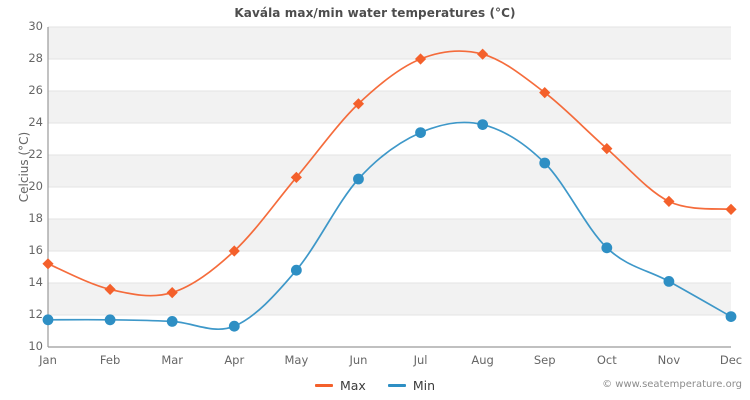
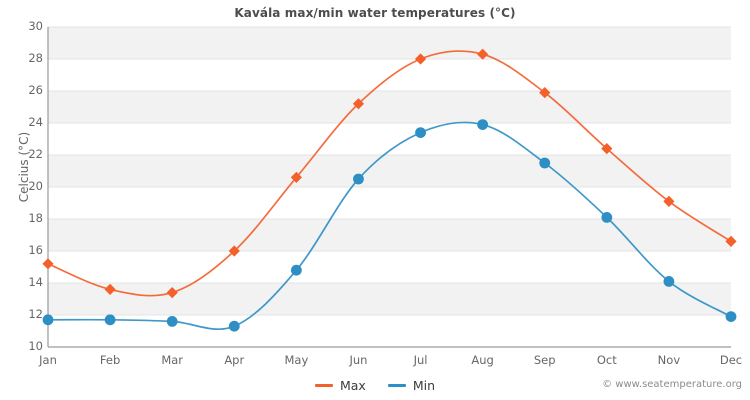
Min/Oct: 16.2 -> 18.1
Max/Dec: 18.6 -> 16.6
